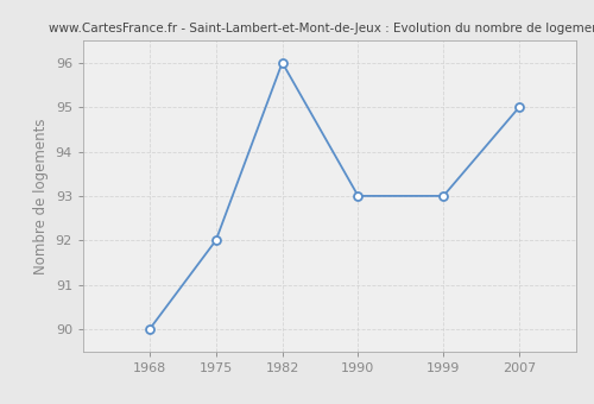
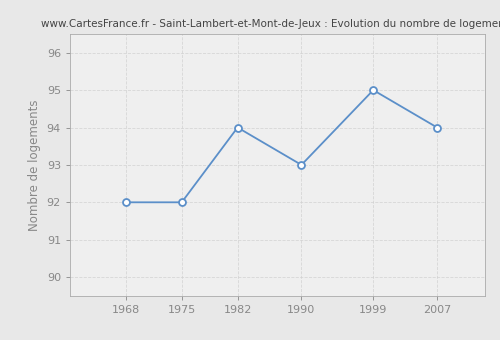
1968: 90 -> 92
1982: 96 -> 94
1999: 93 -> 95
2007: 95 -> 94
